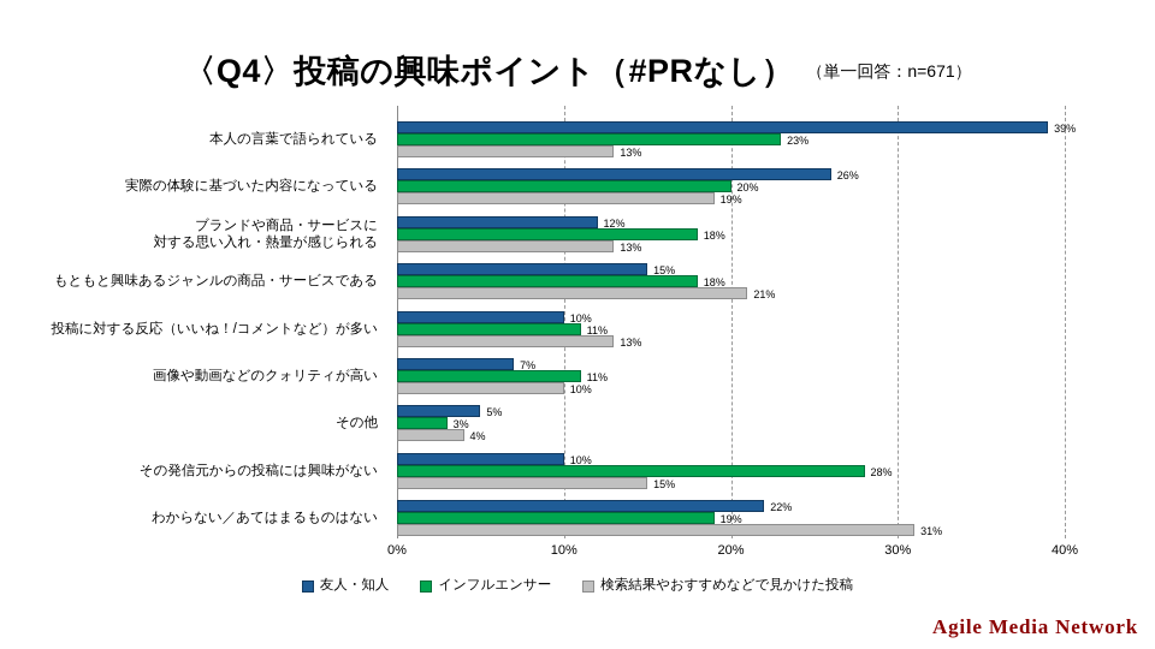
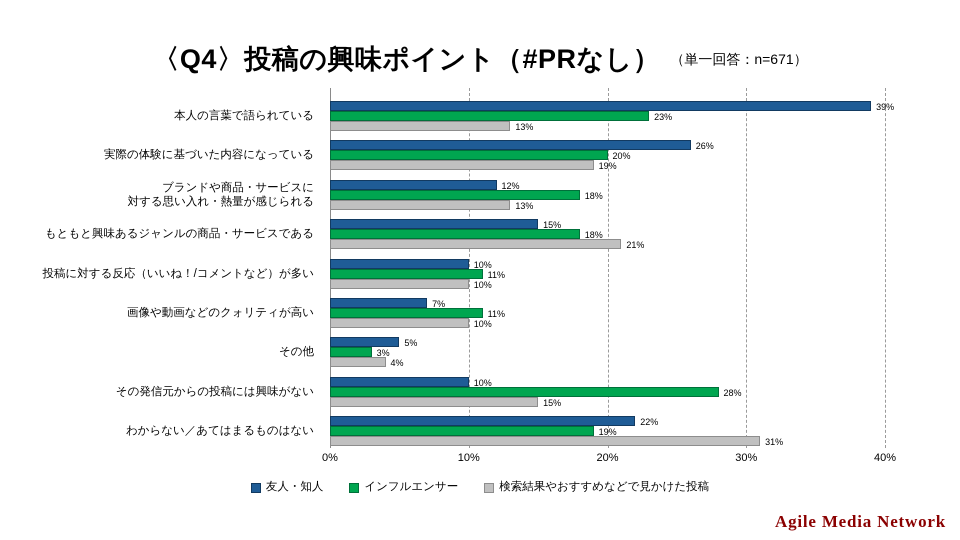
検索結果やおすすめなどで見かけた投稿/投稿に対する反応（いいね！/コメントなど）が多い: 13% -> 10%
